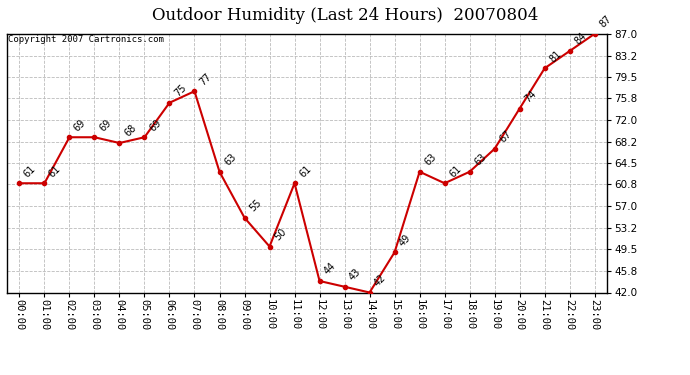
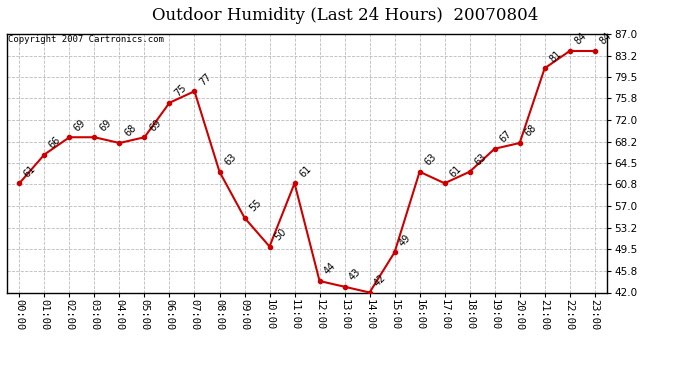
01:00: 61 -> 66
20:00: 74 -> 68
23:00: 87 -> 84
